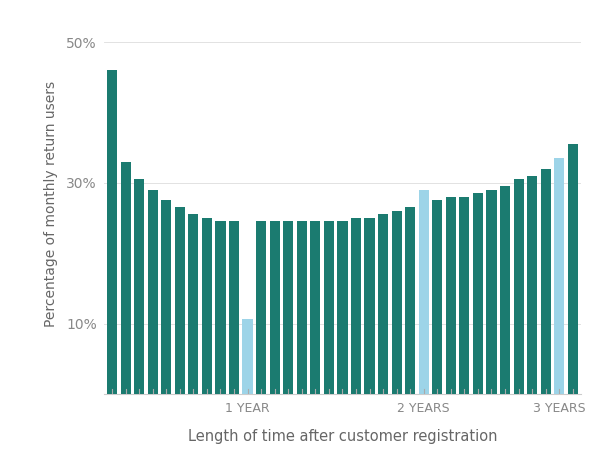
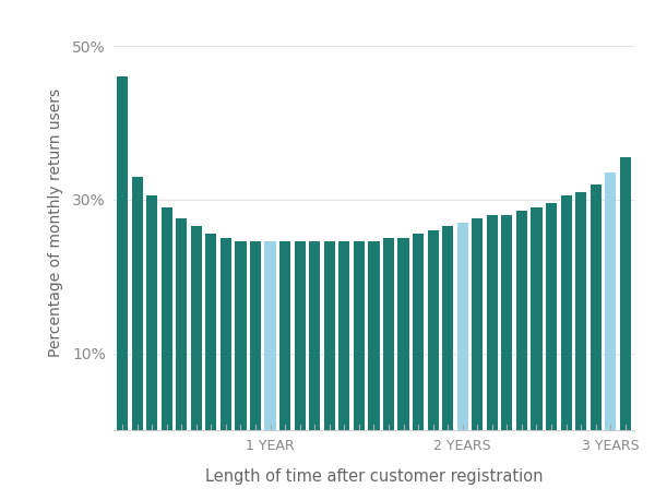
1 YEAR: 10.6% -> 24.5%
2 YEARS: 29.0% -> 27.0%
